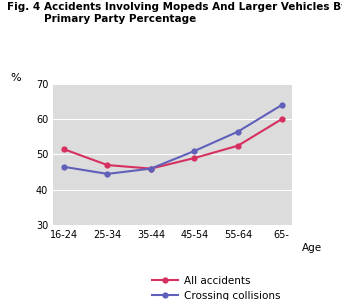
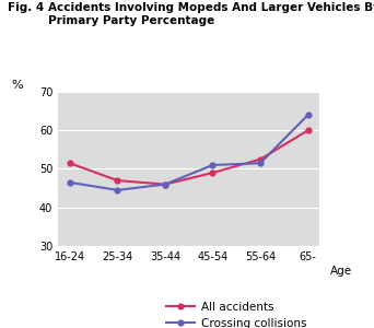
Crossing collisions/55-64: 56.5 -> 51.5
